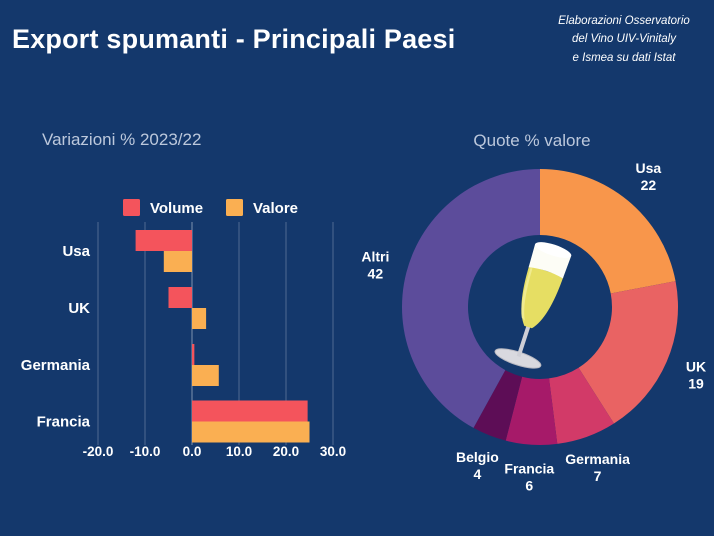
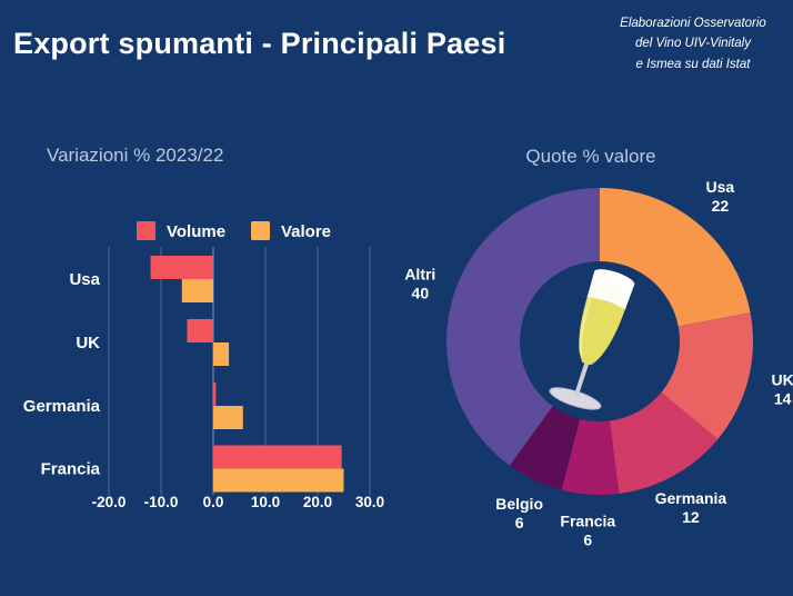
Quote % valore/UK: 19 -> 14
Quote % valore/Germania: 7 -> 12
Quote % valore/Belgio: 4 -> 6
Quote % valore/Altri: 42 -> 40
